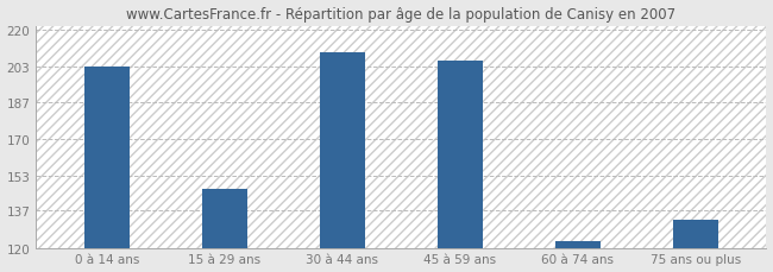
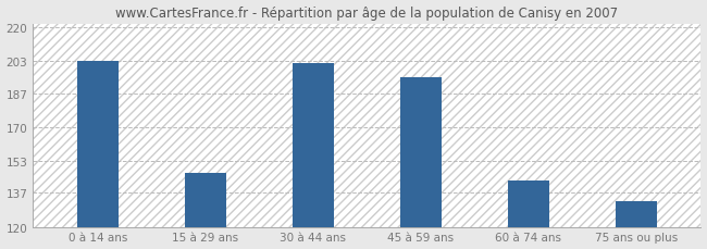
30 à 44 ans: 210 -> 202
45 à 59 ans: 206 -> 195
60 à 74 ans: 123 -> 143
